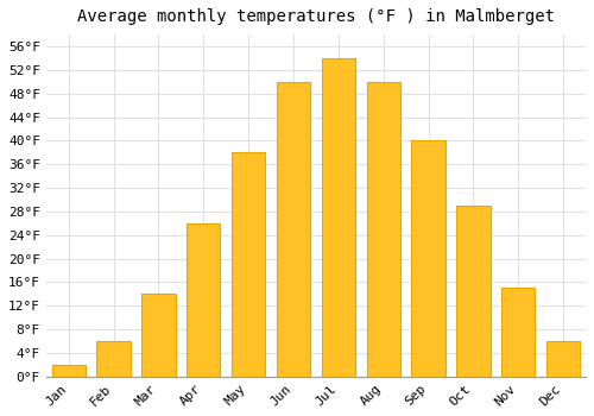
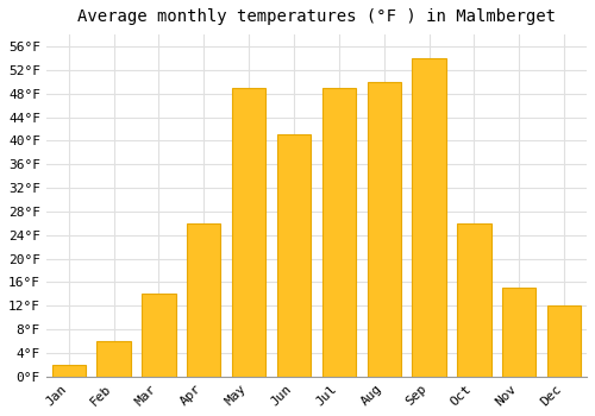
May: 38°F -> 49°F
Jun: 50°F -> 41°F
Jul: 54°F -> 49°F
Sep: 40°F -> 54°F
Oct: 29°F -> 26°F
Dec: 6°F -> 12°F
